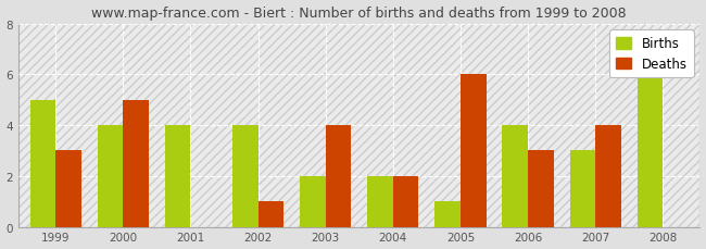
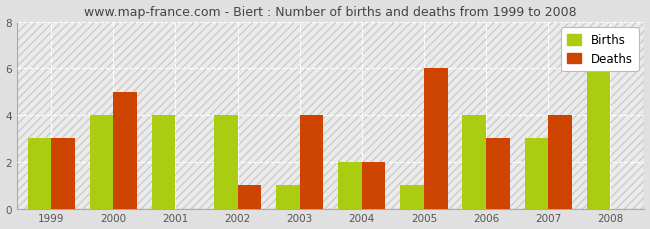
Births/1999: 5 -> 3
Births/2003: 2 -> 1
